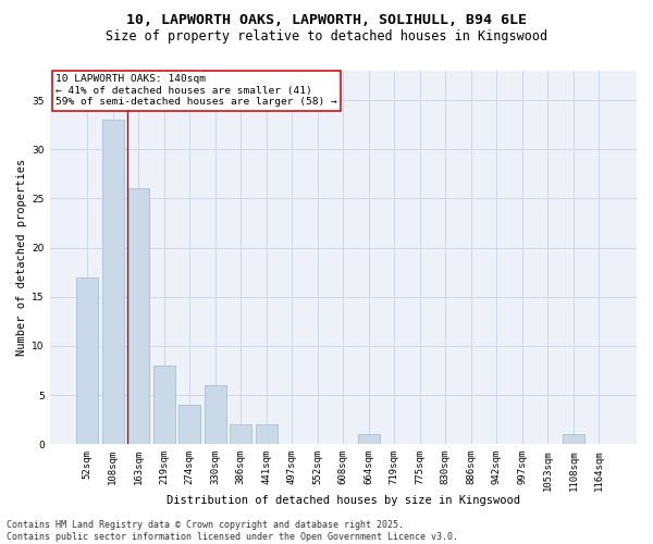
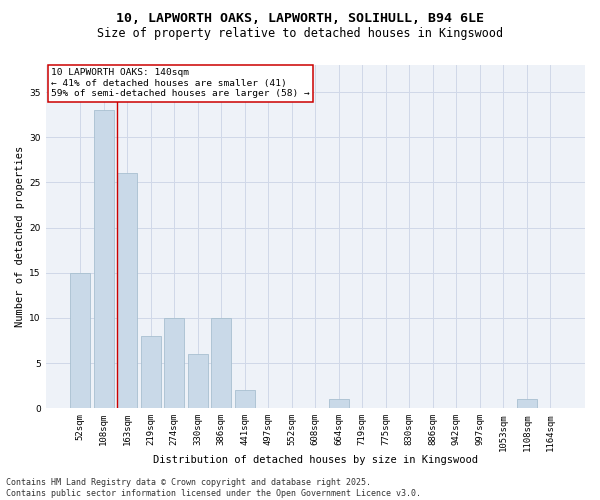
52sqm: 17 -> 15
274sqm: 4 -> 10
386sqm: 2 -> 10
